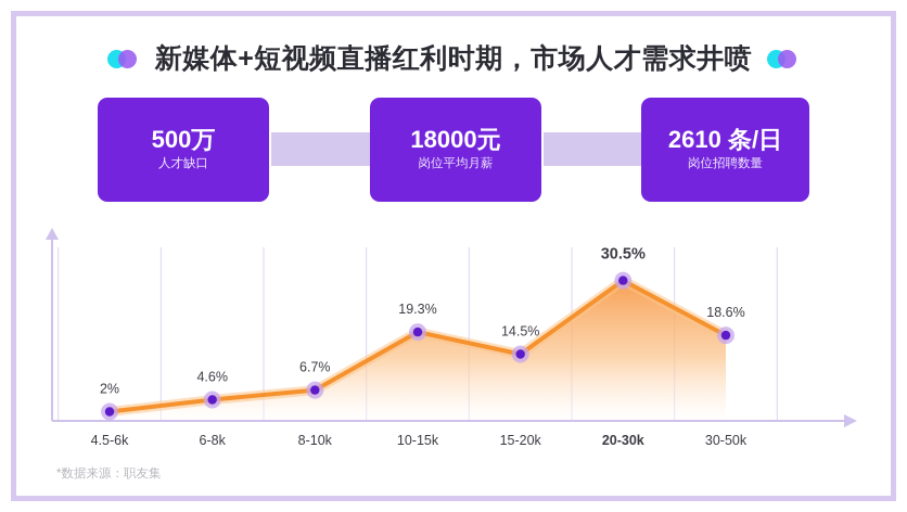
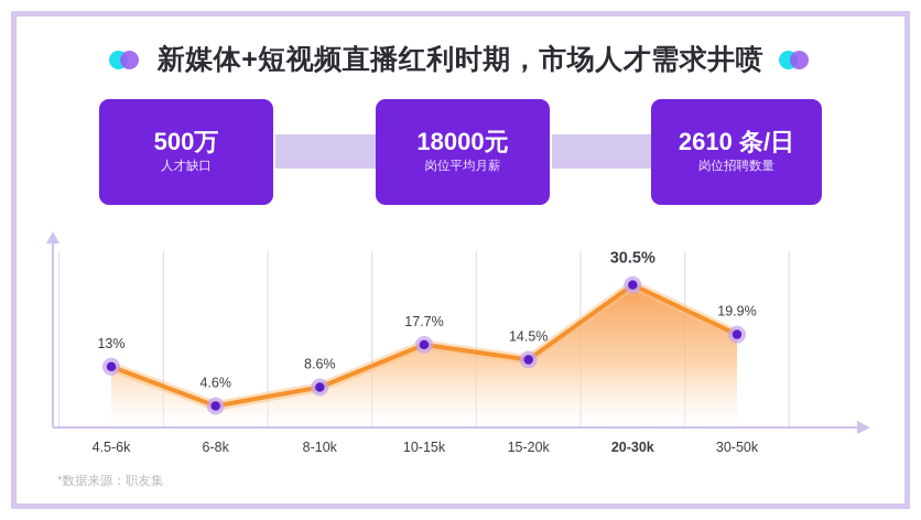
4.5-6k: 2% -> 13%
8-10k: 6.7% -> 8.6%
10-15k: 19.3% -> 17.7%
30-50k: 18.6% -> 19.9%
